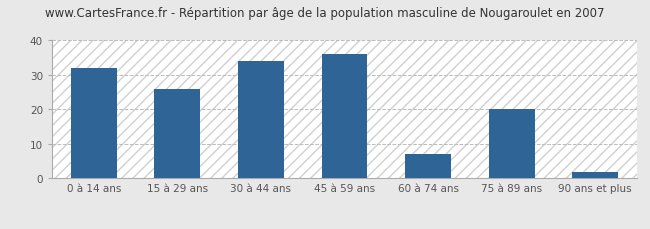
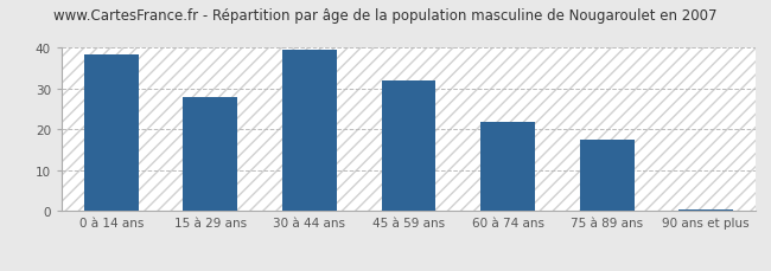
0 à 14 ans: 32.0 -> 38.5
15 à 29 ans: 26.0 -> 28.0
30 à 44 ans: 34.0 -> 39.5
45 à 59 ans: 36.0 -> 32.0
60 à 74 ans: 7.0 -> 22.0
75 à 89 ans: 20.0 -> 17.5
90 ans et plus: 2.0 -> 0.5
